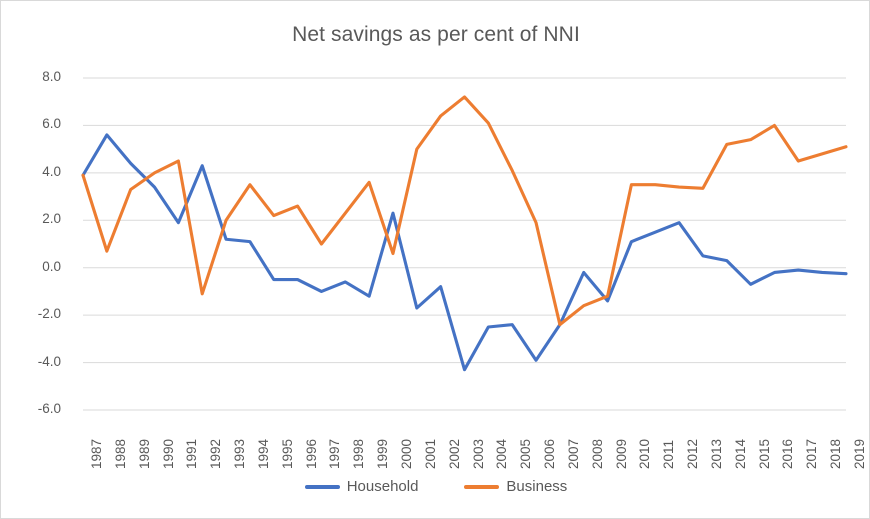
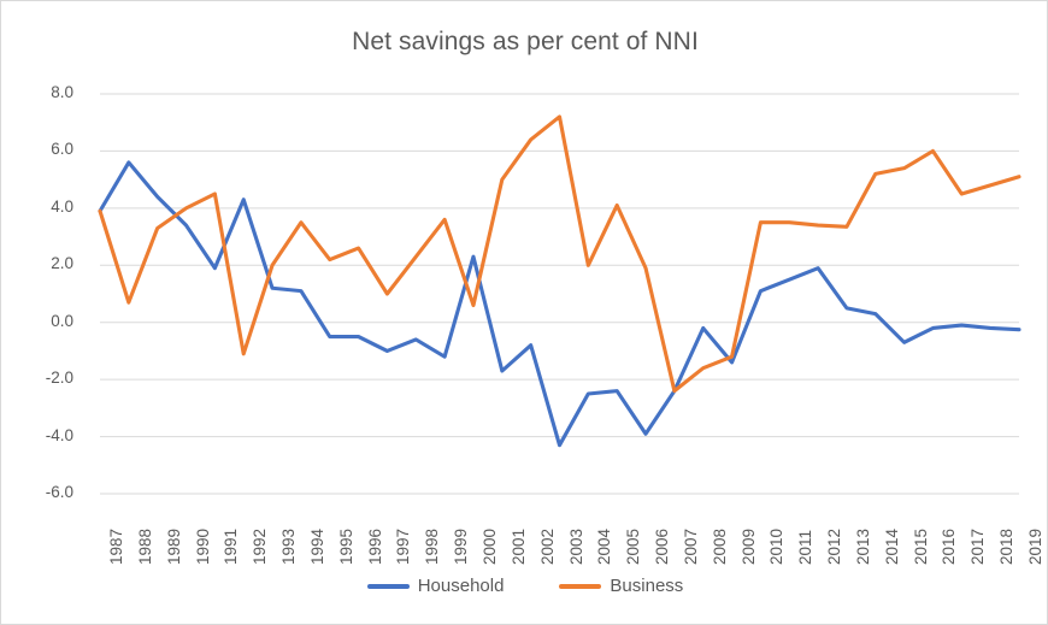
Business/2004: 6.1 -> 2.0
